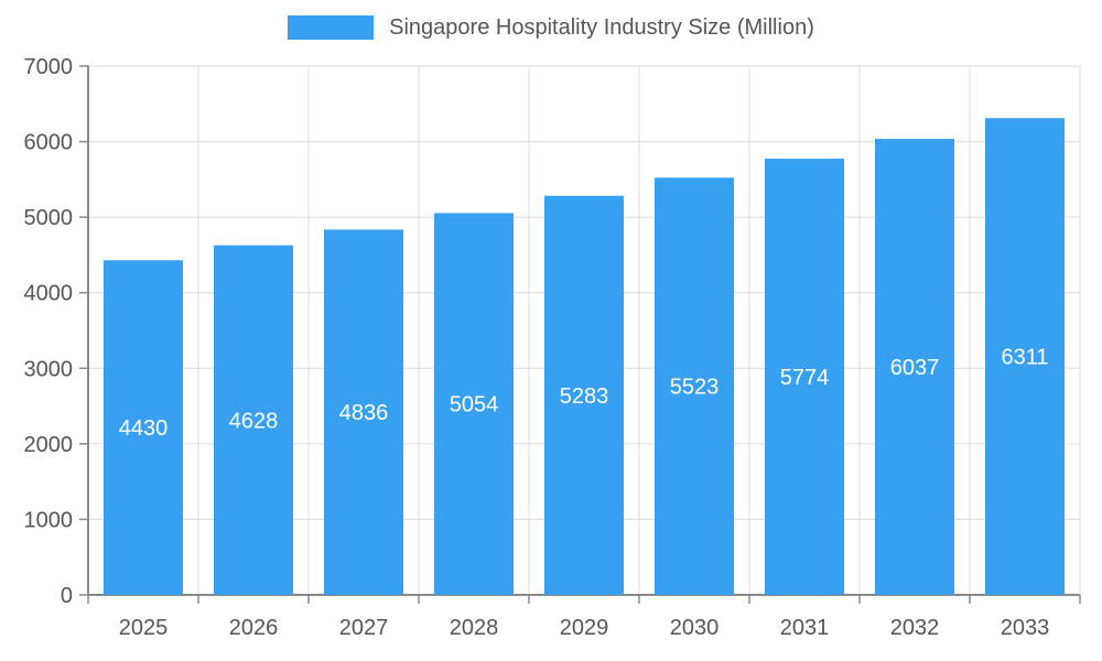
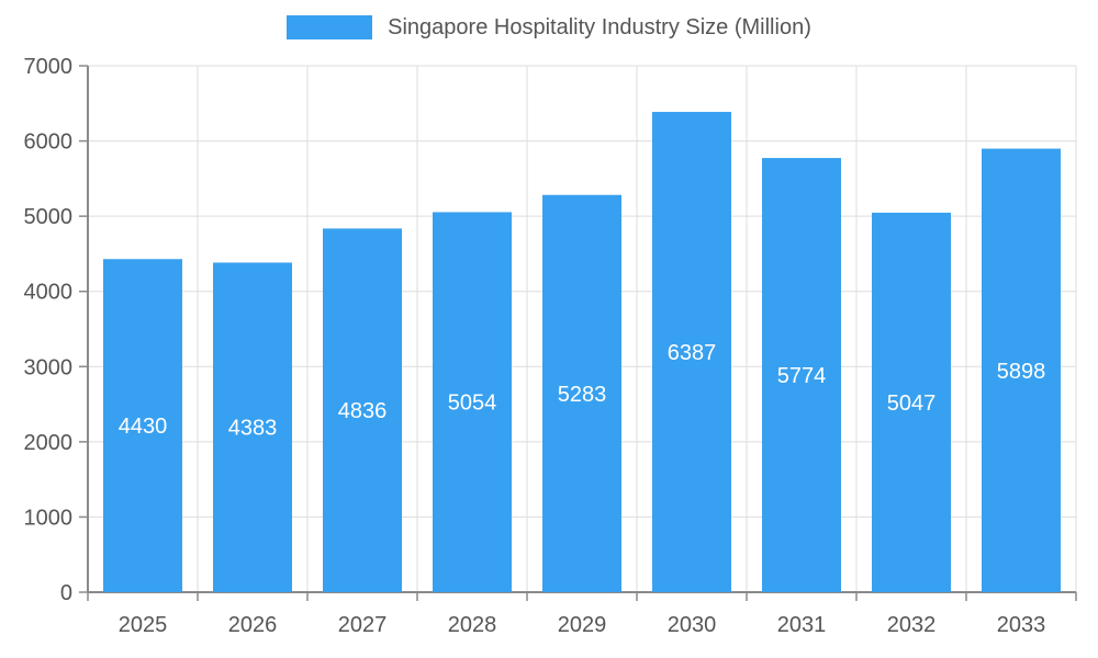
2026: 4628 -> 4383
2030: 5523 -> 6387
2032: 6037 -> 5047
2033: 6311 -> 5898
